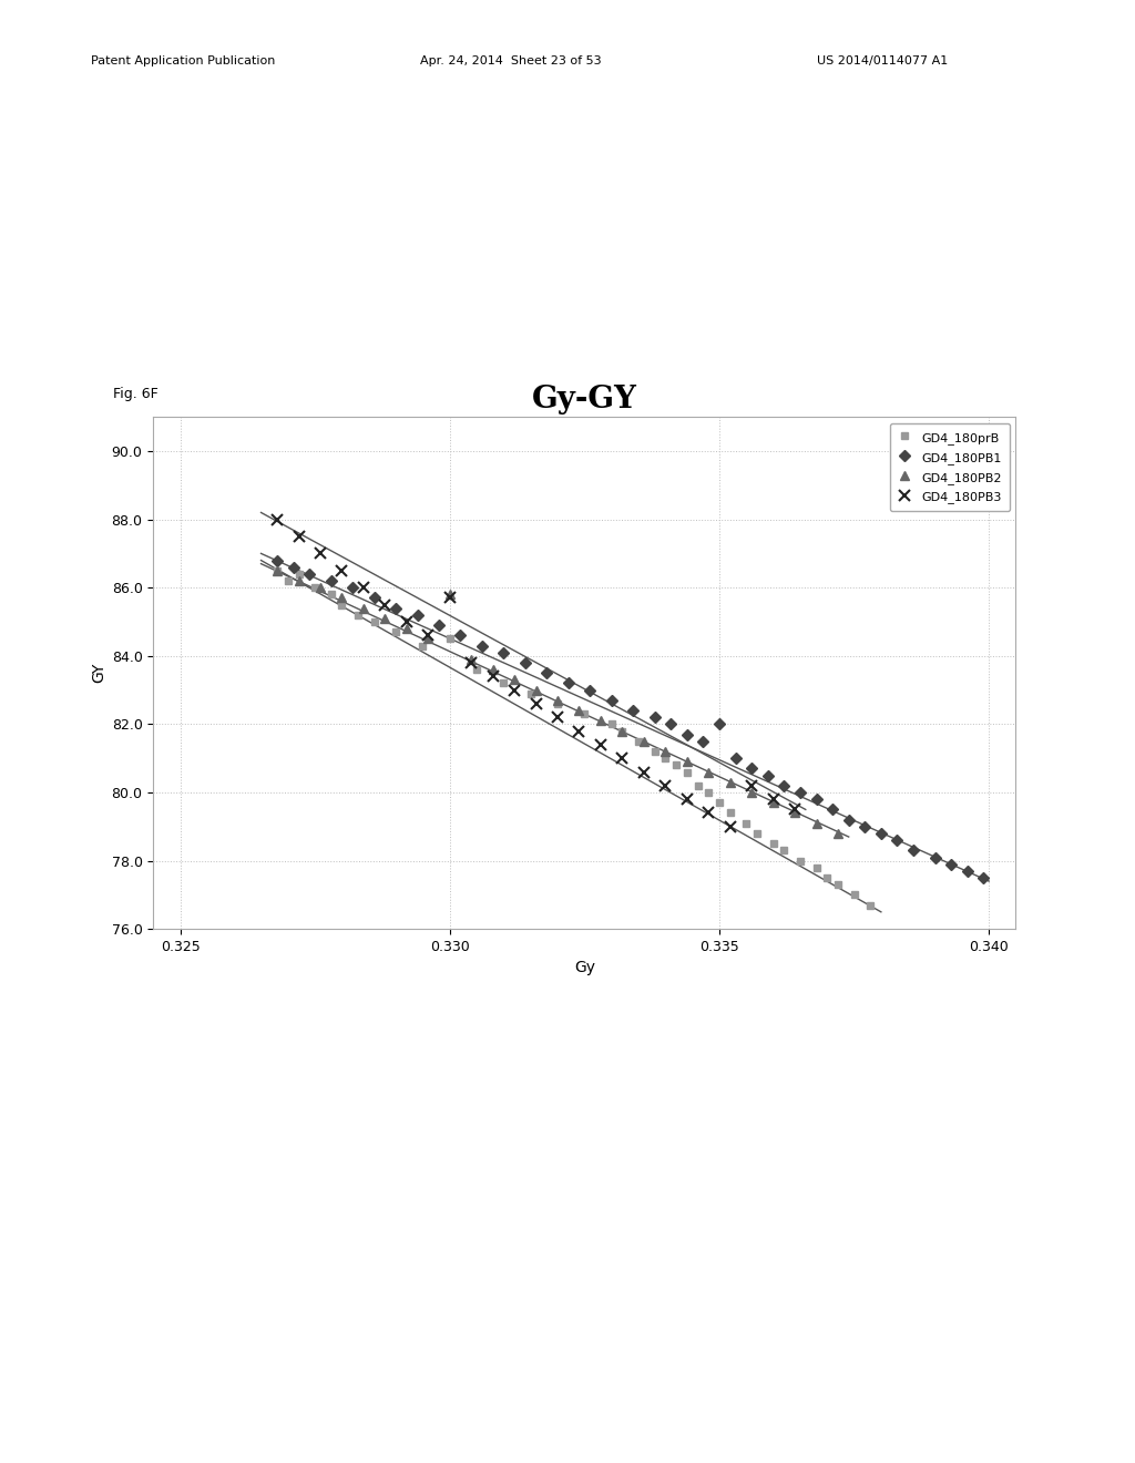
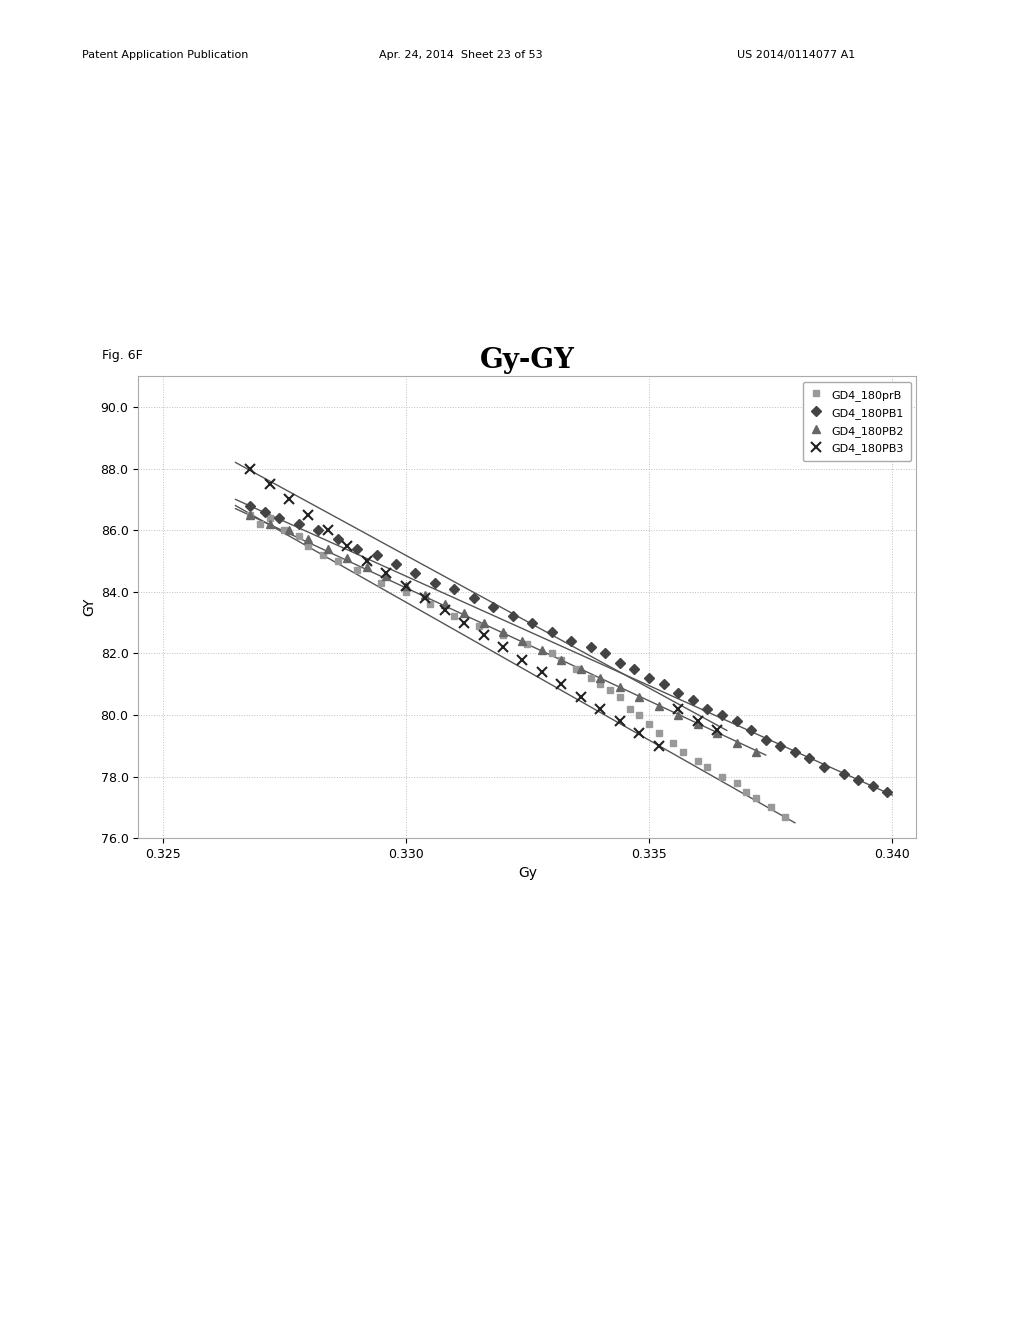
GD4_180prB/0.330: 84.5 -> 84.0
GD4_180PB2/0.330: 85.8 -> 84.2
GD4_180PB3/0.330: 85.7 -> 84.2
GD4_180PB1/0.335: 82.0 -> 81.2
